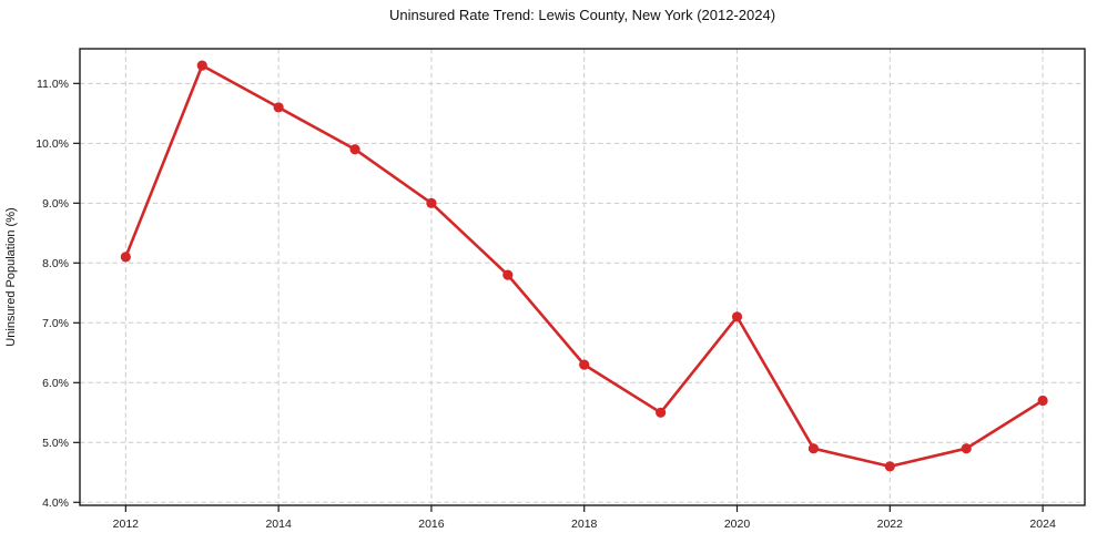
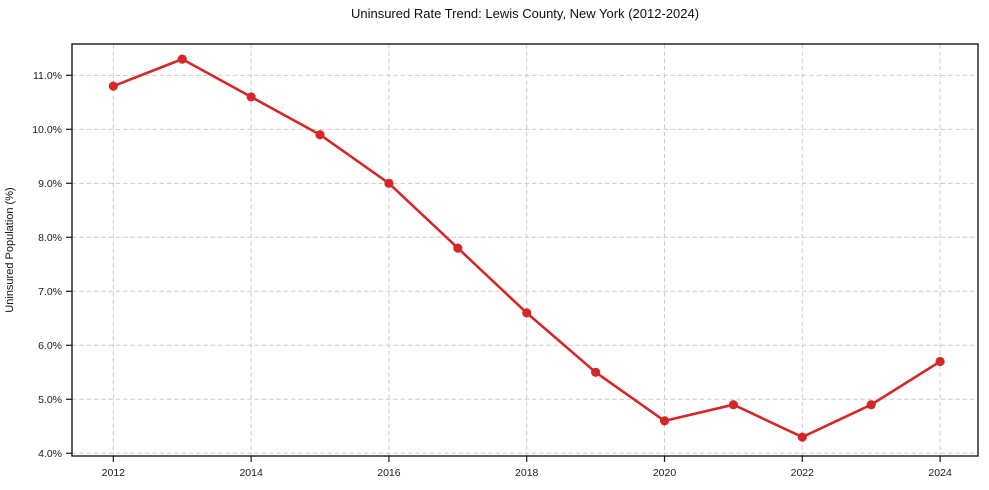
2012: 8.1% -> 10.8%
2018: 6.3% -> 6.6%
2020: 7.1% -> 4.6%
2022: 4.6% -> 4.3%
